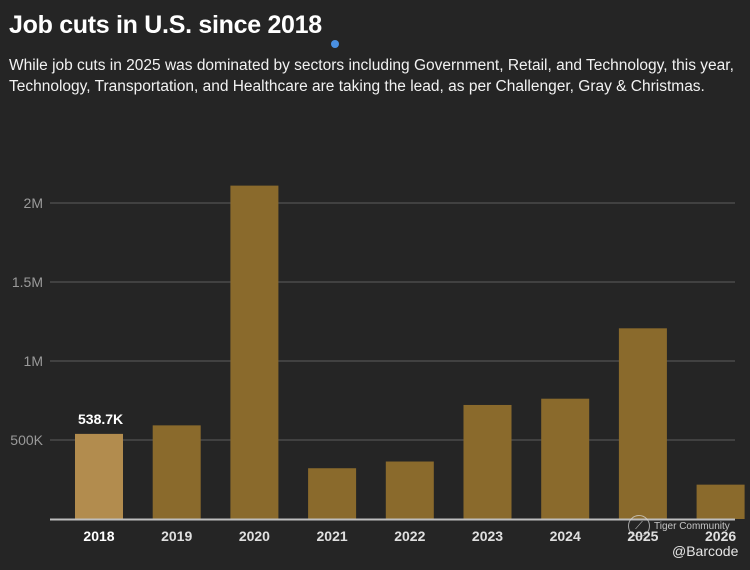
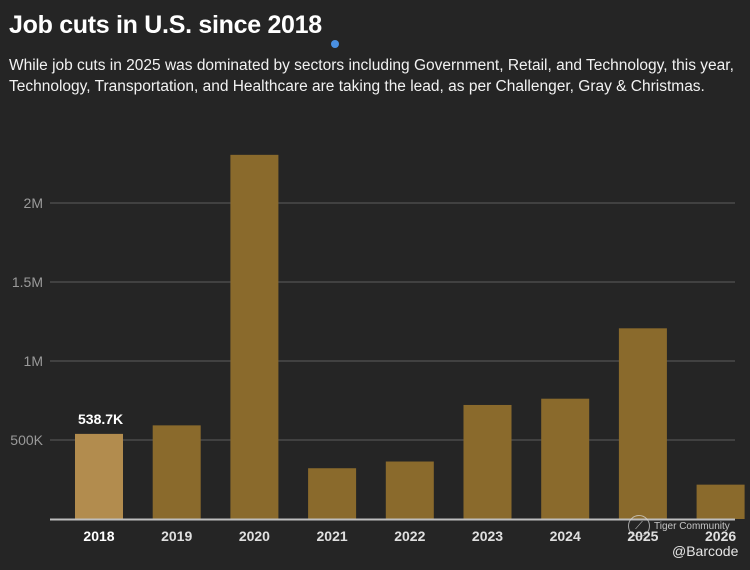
2020: 2.11M -> 2.30M
